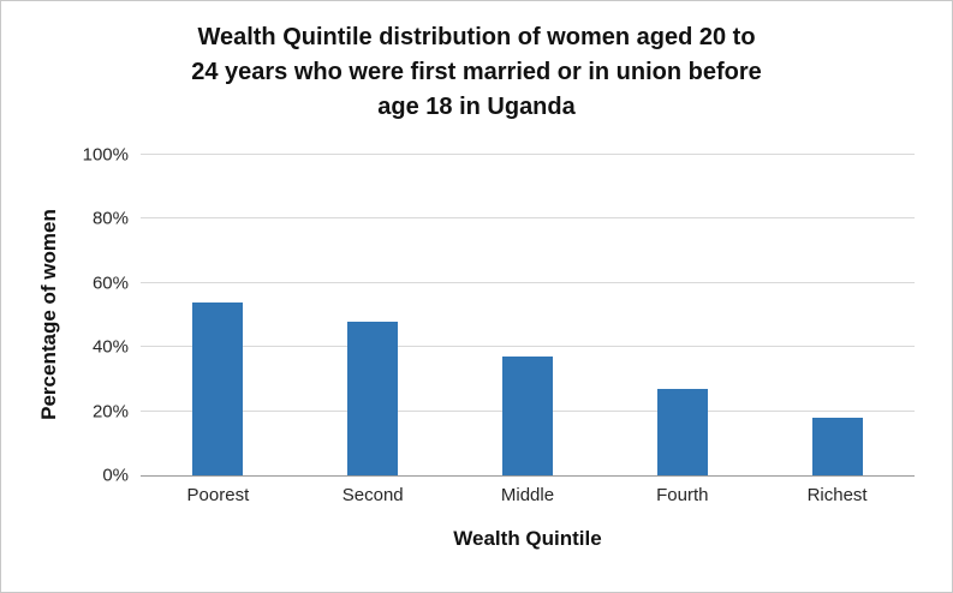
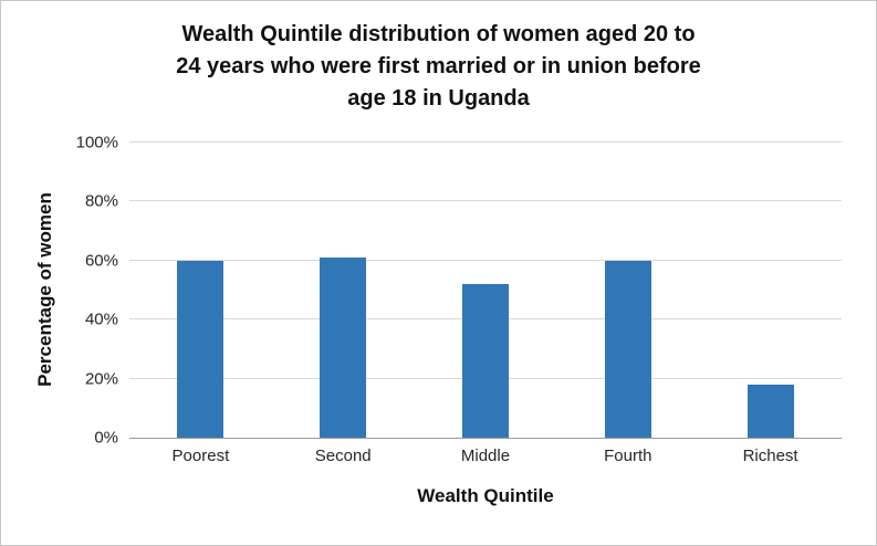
Poorest: 54% -> 60%
Second: 48% -> 61%
Middle: 37% -> 52%
Fourth: 27% -> 60%
